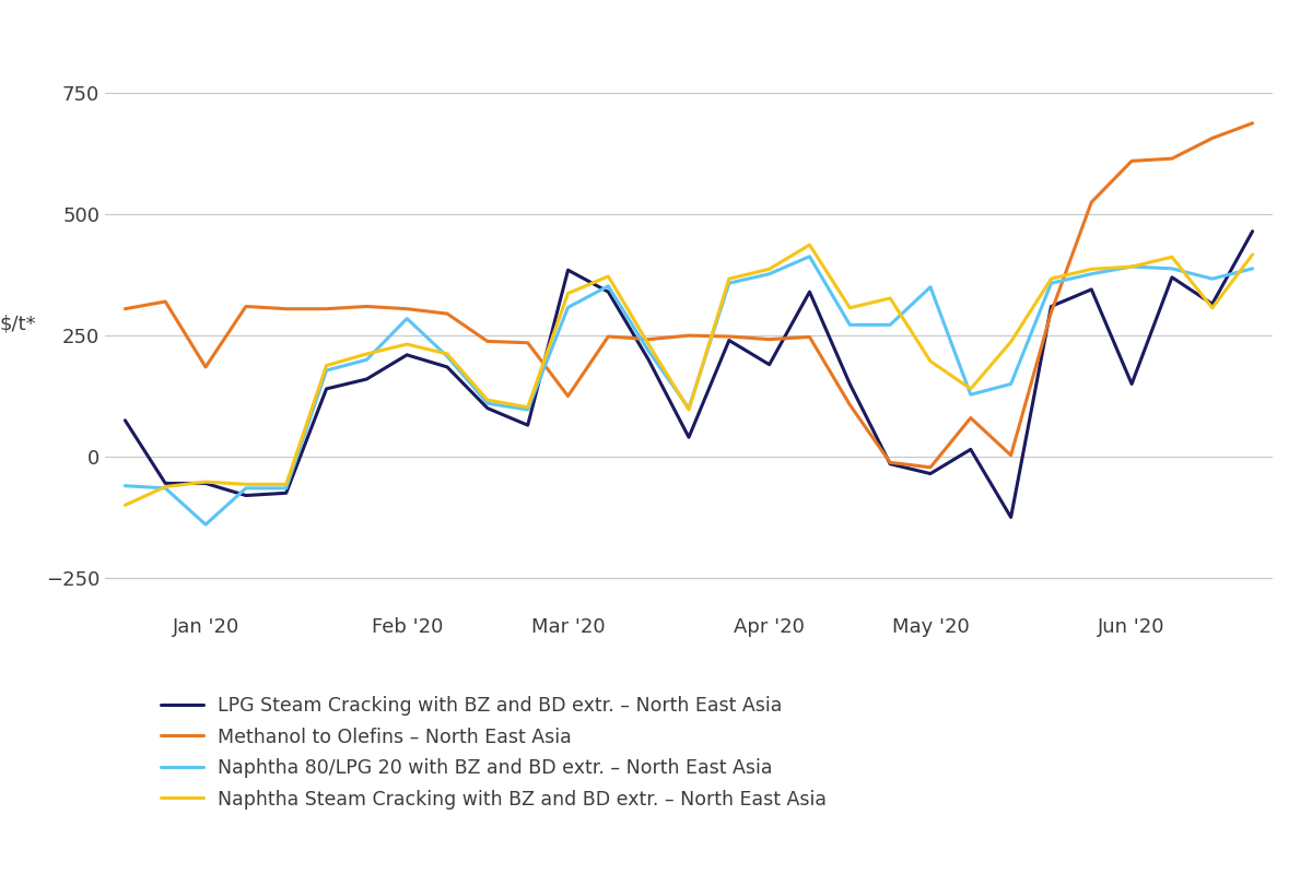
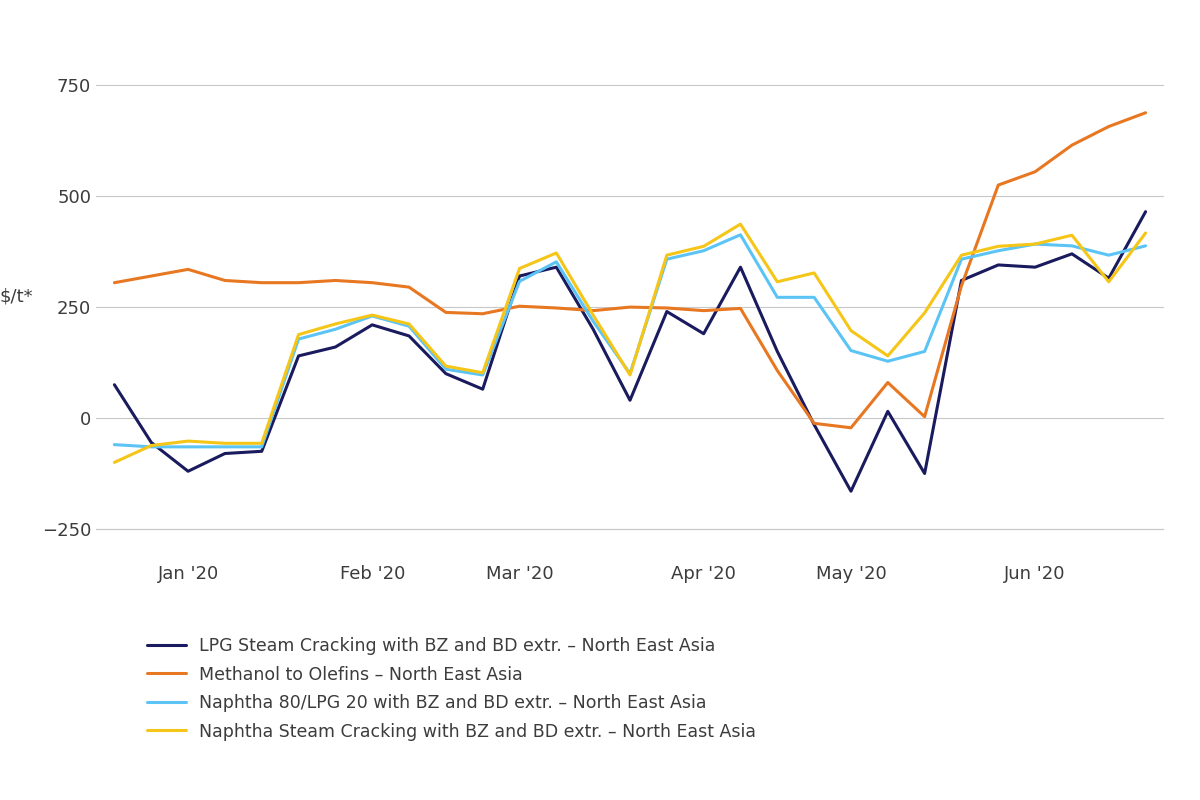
LPG Steam Cracking with BZ and BD extr. – North East Asia/Jan '20: -55 -> -120
Methanol to Olefins – North East Asia/Jan '20: 185 -> 335
Naphtha 80/LPG 20 with BZ and BD extr. – North East Asia/Jan '20: -140 -> -65
Naphtha 80/LPG 20 with BZ and BD extr. – North East Asia/Feb '20: 285 -> 230
LPG Steam Cracking with BZ and BD extr. – North East Asia/Mar '20: 385 -> 320
Methanol to Olefins – North East Asia/Mar '20: 125 -> 252
LPG Steam Cracking with BZ and BD extr. – North East Asia/May '20: -35 -> -165
Naphtha 80/LPG 20 with BZ and BD extr. – North East Asia/May '20: 350 -> 152
LPG Steam Cracking with BZ and BD extr. – North East Asia/Jun '20: 150 -> 340
Methanol to Olefins – North East Asia/Jun '20: 610 -> 555
